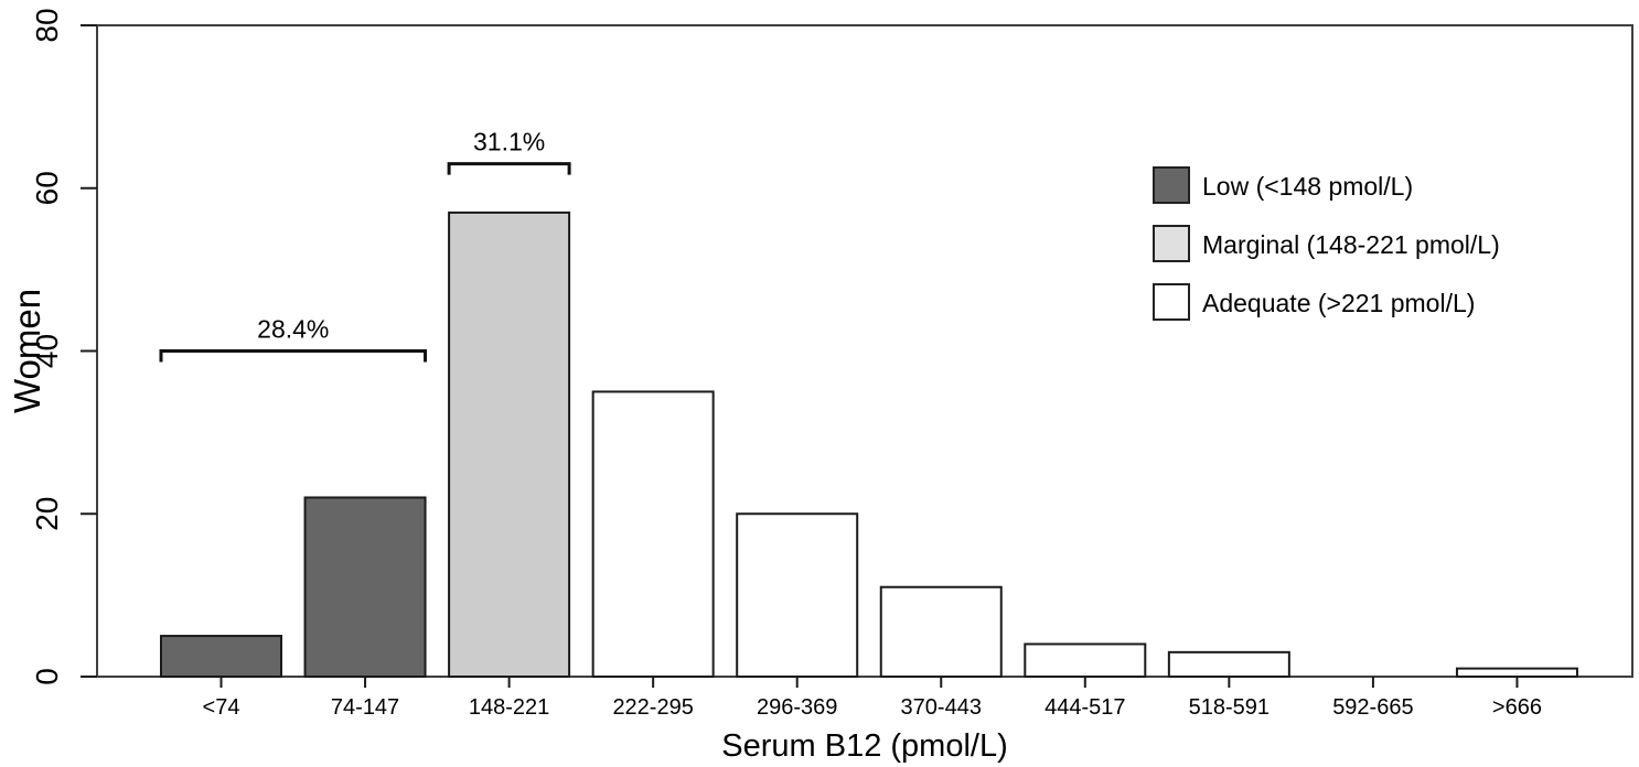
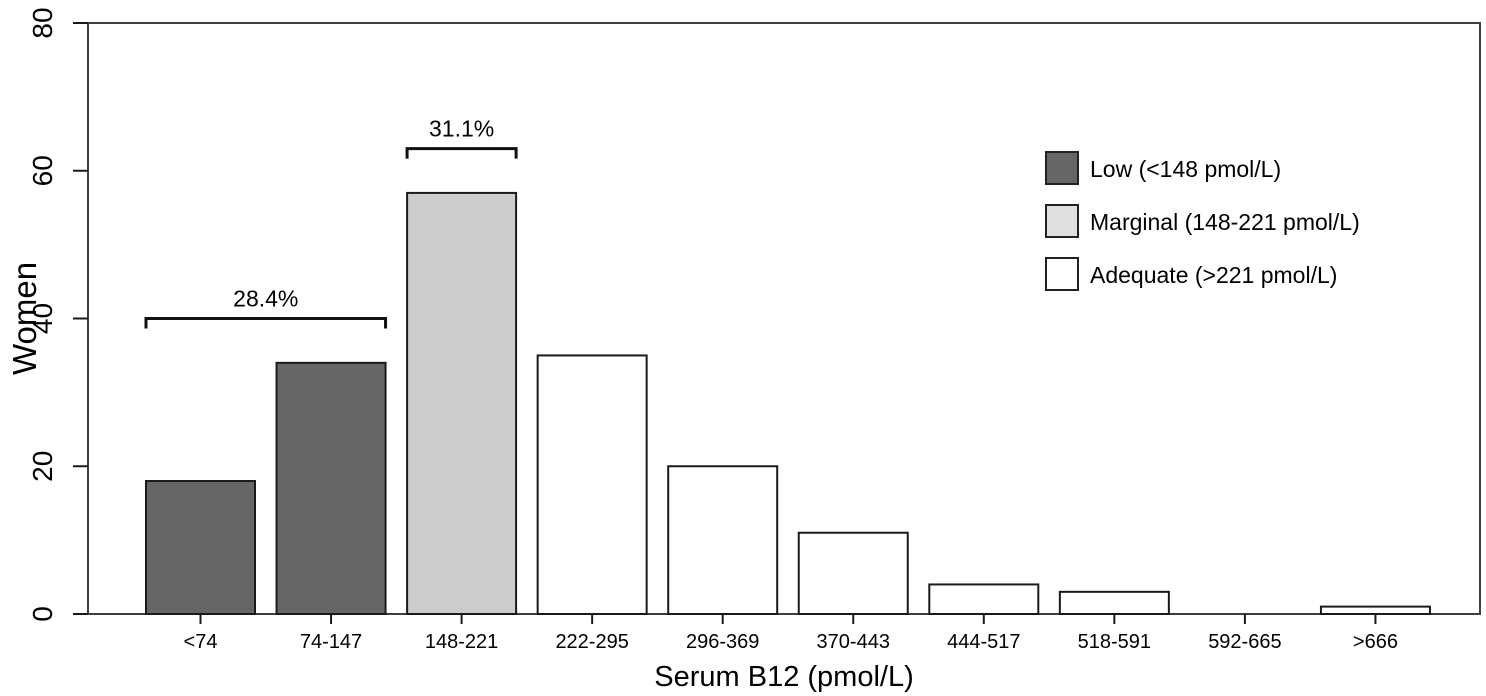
<74: 5 -> 18
74-147: 22 -> 34
